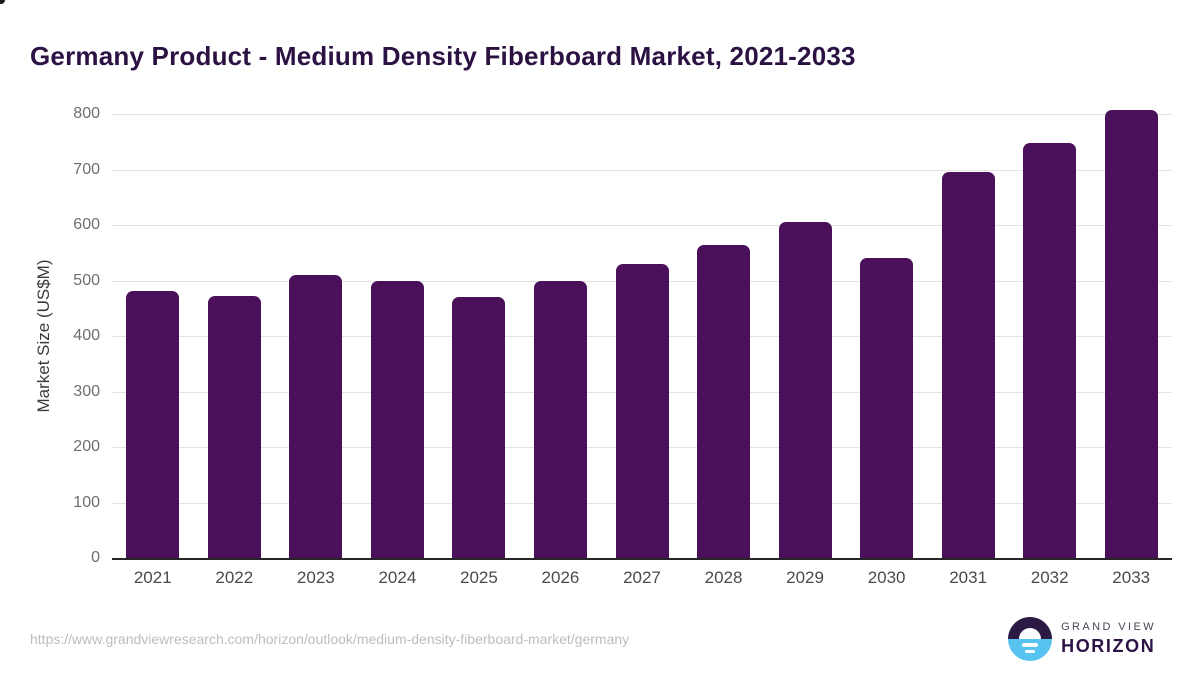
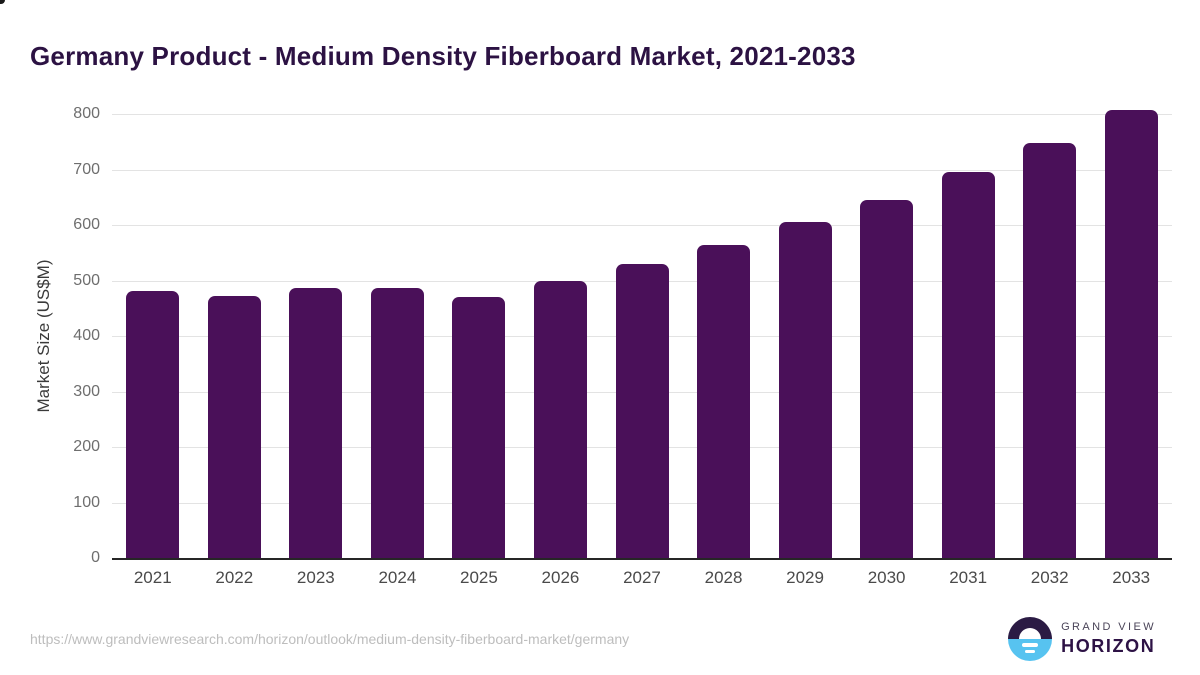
2023: 510 -> 490
2024: 500 -> 490
2030: 540 -> 640
